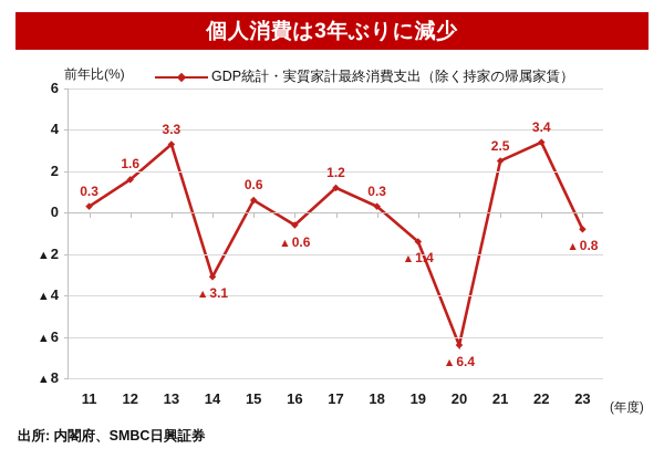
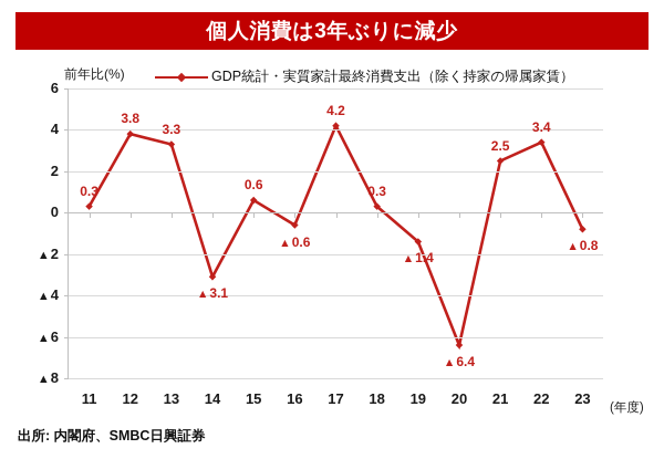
12: 1.6 -> 3.8
17: 1.2 -> 4.2
